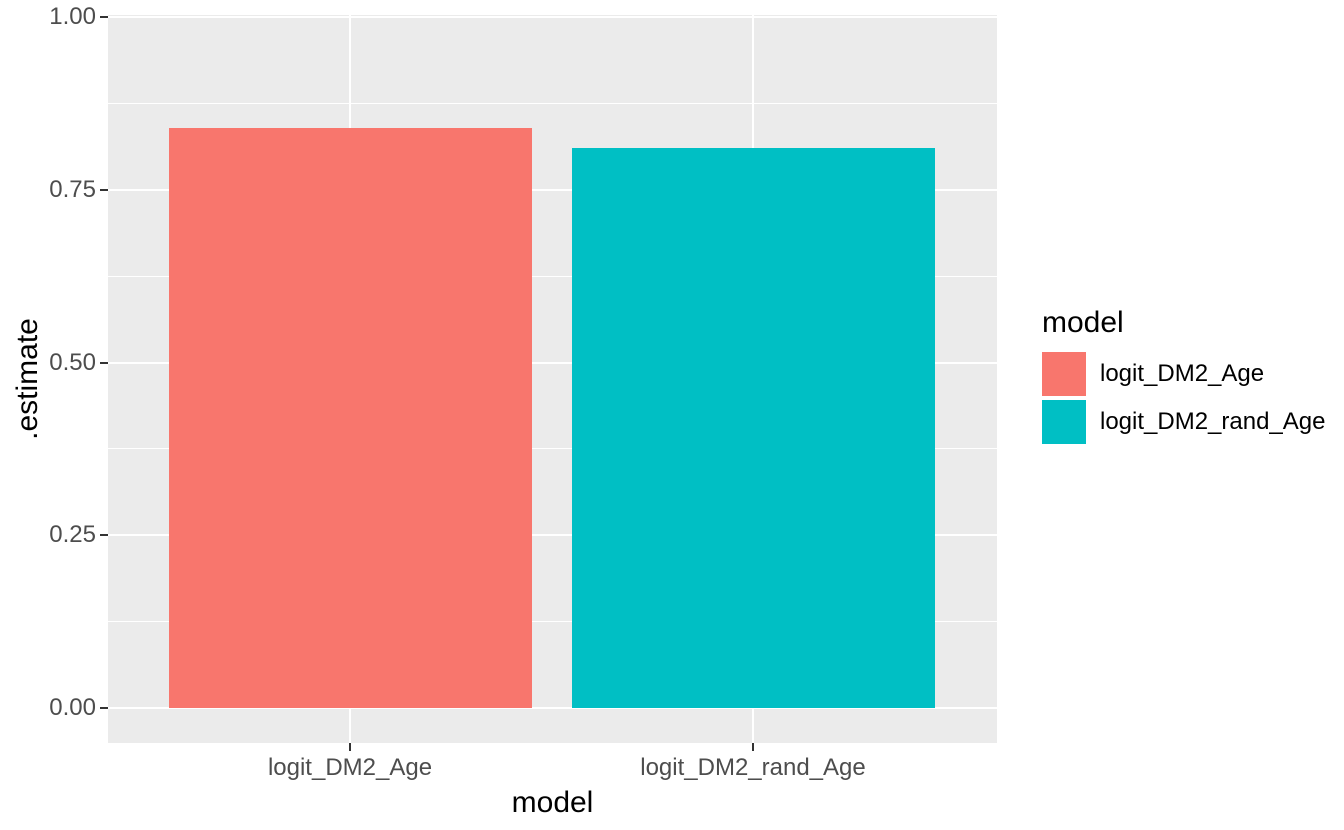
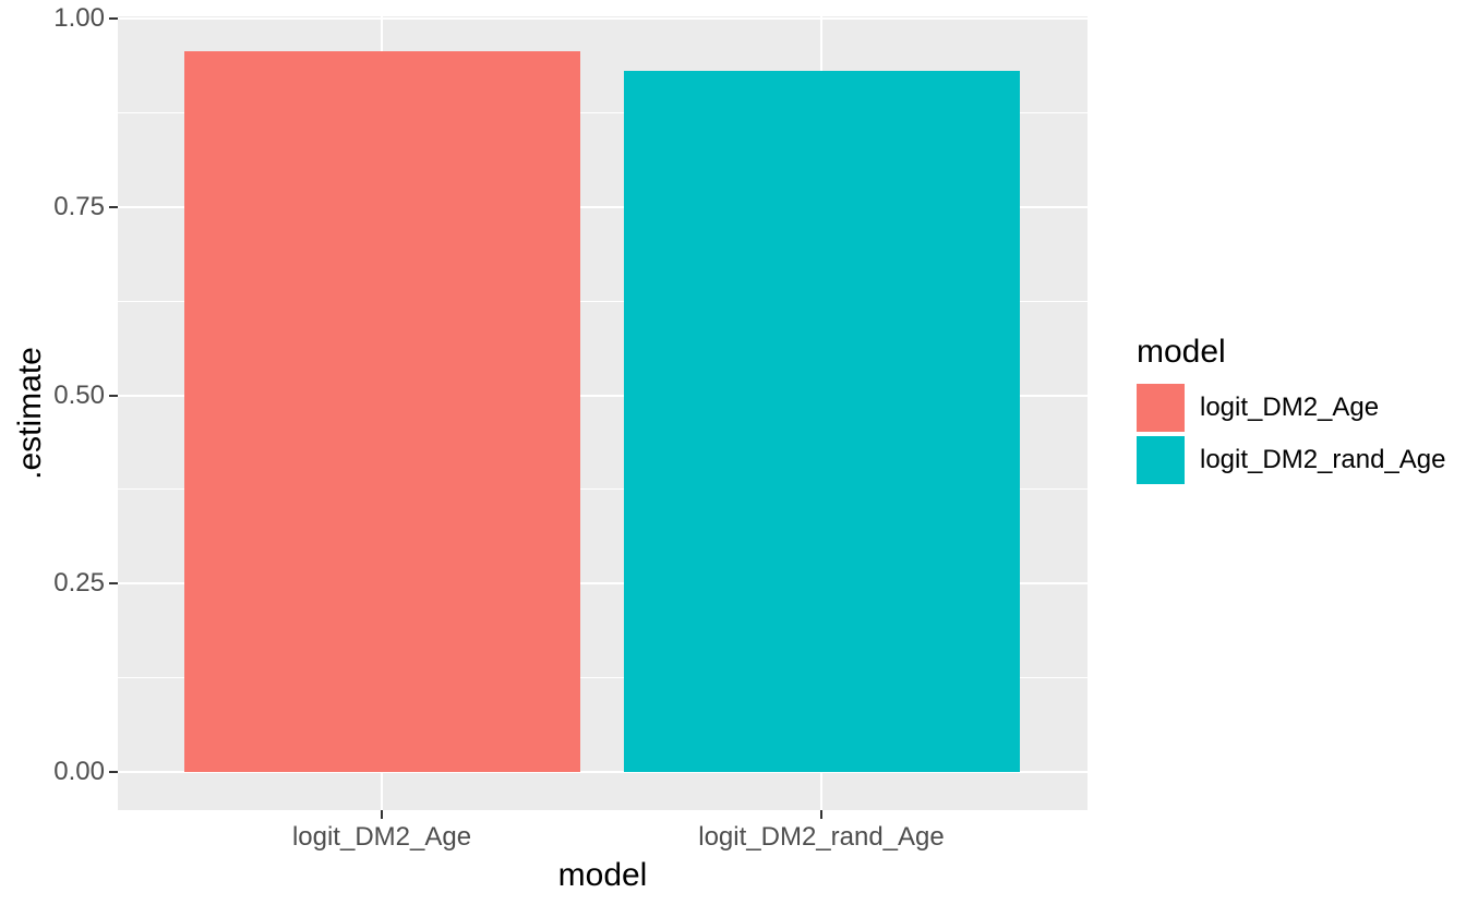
logit_DM2_Age: 0.84 -> 0.96
logit_DM2_rand_Age: 0.81 -> 0.93
